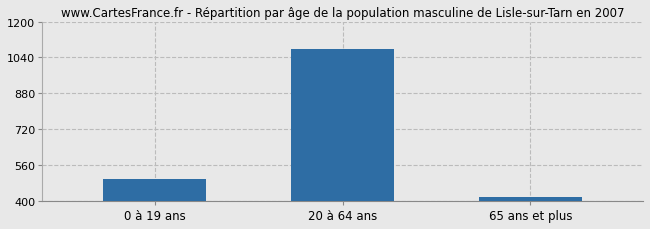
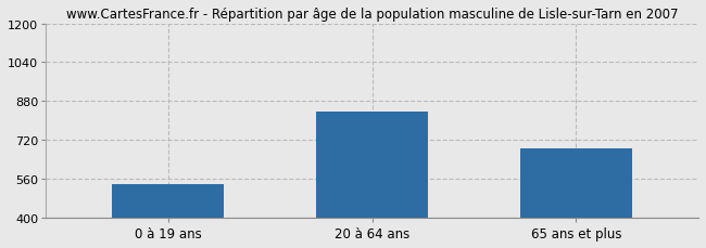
0 à 19 ans: 497 -> 535
20 à 64 ans: 1079 -> 835
65 ans et plus: 418 -> 685
